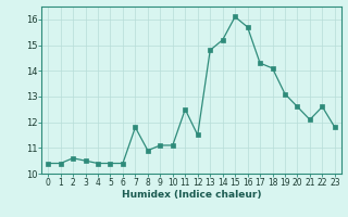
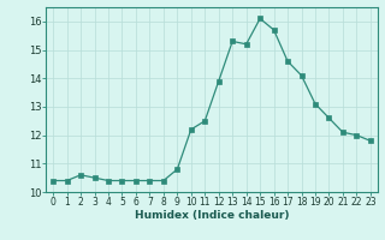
7: 11.8 -> 10.4
8: 10.9 -> 10.4
9: 11.1 -> 10.8
10: 11.1 -> 12.2
12: 11.5 -> 13.9
13: 14.8 -> 15.3
17: 14.3 -> 14.6
22: 12.6 -> 12.0
